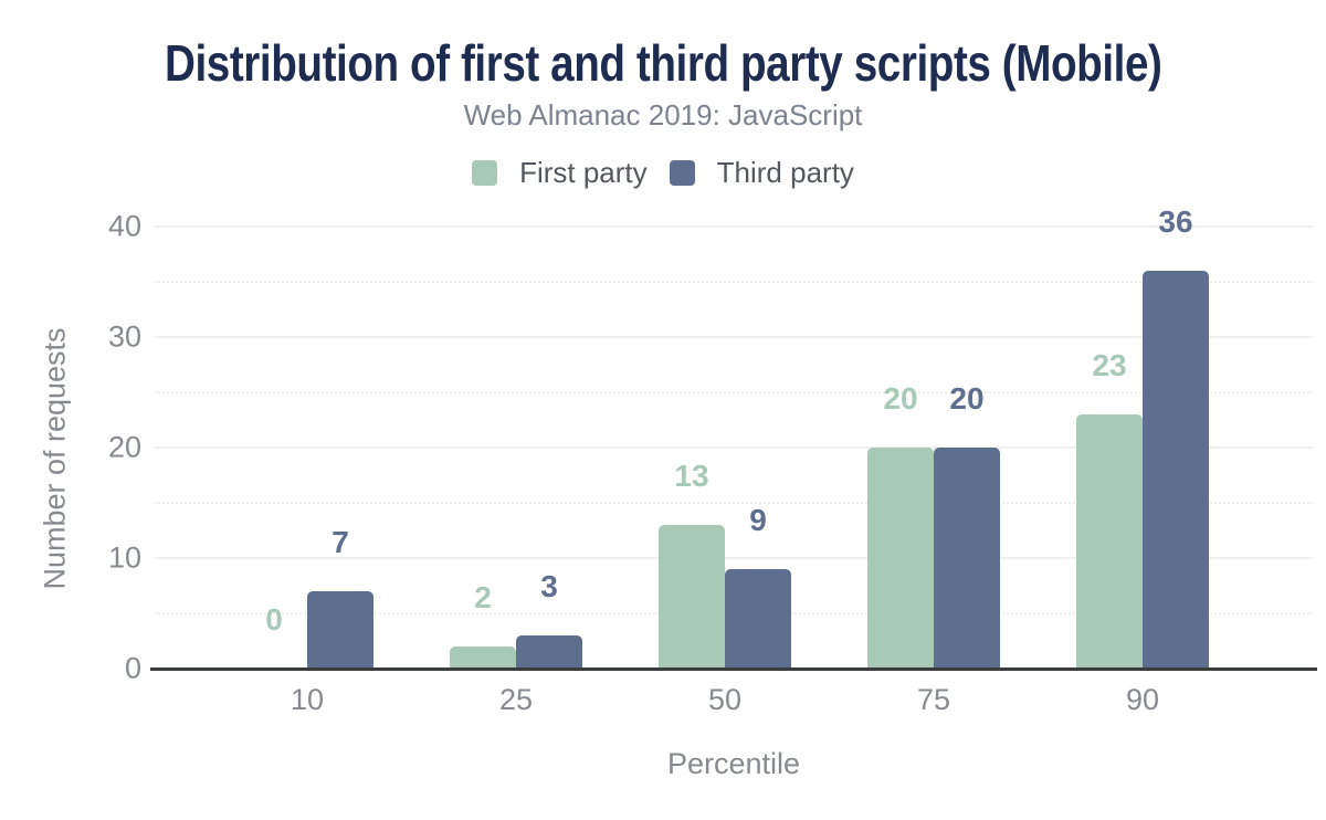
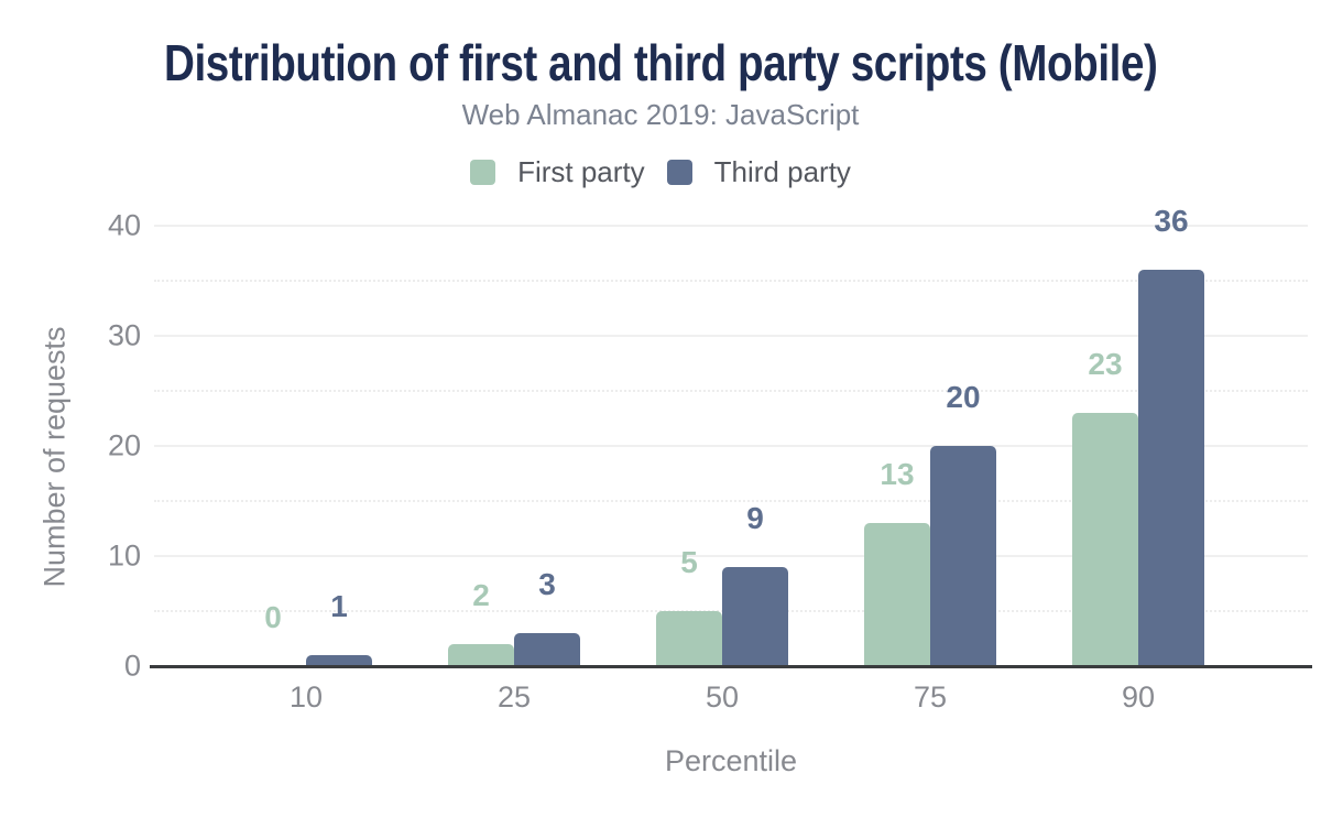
Third party/10: 7 -> 1
First party/50: 13 -> 5
First party/75: 20 -> 13
